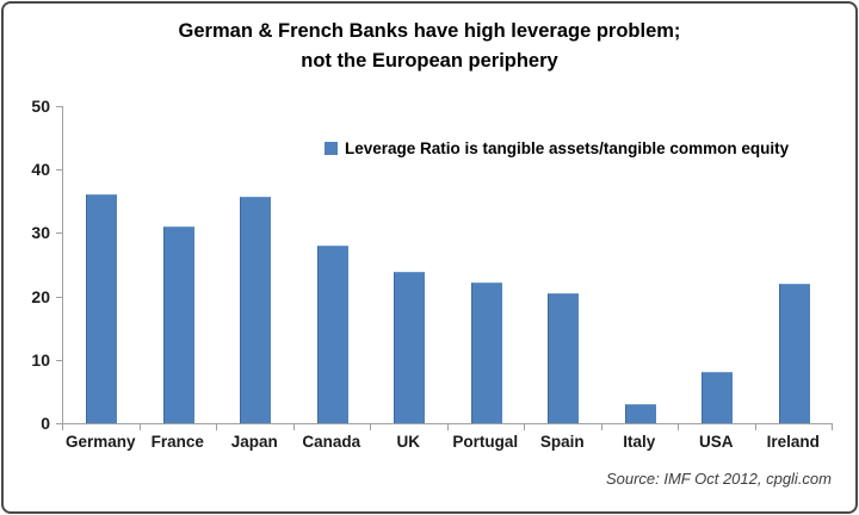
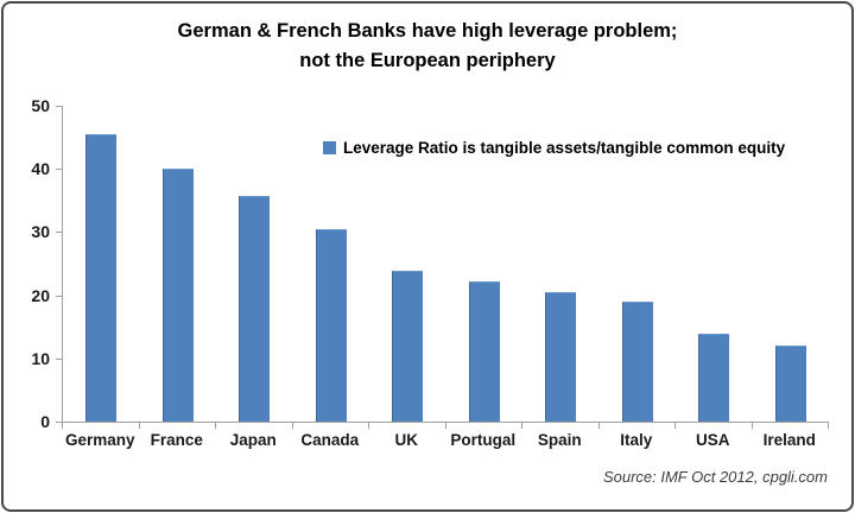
Germany: 36 -> 46
France: 31 -> 40
Canada: 28 -> 30
Italy: 3 -> 19
USA: 8 -> 14
Ireland: 22 -> 12
